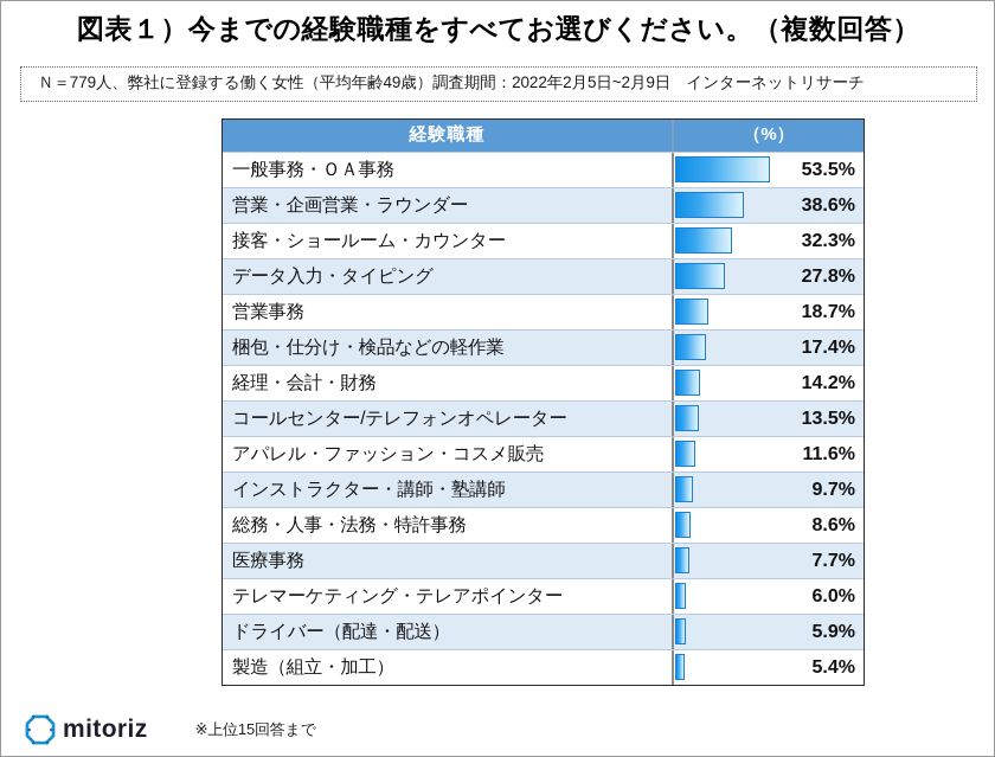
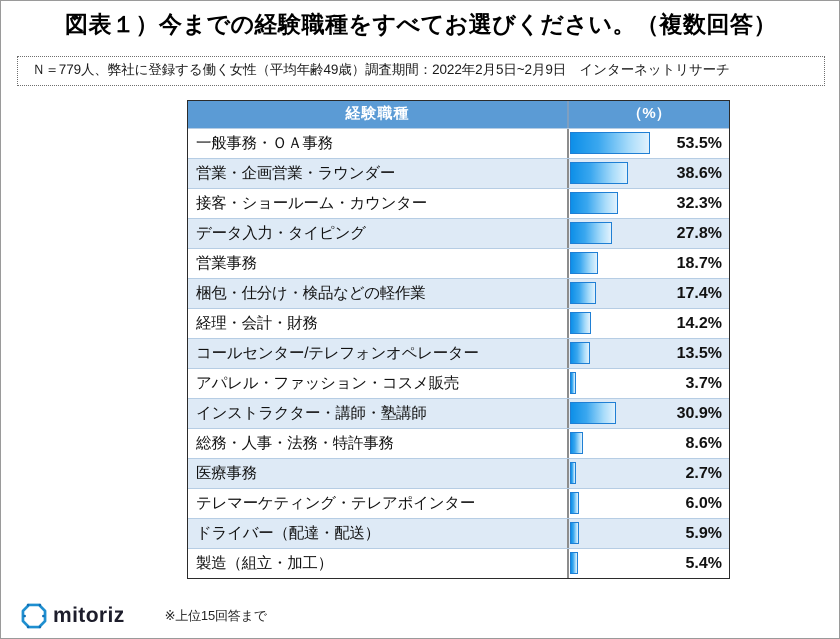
アパレル・ファッション・コスメ販売: 11.6% -> 3.7%
インストラクター・講師・塾講師: 9.7% -> 30.9%
医療事務: 7.7% -> 2.7%
